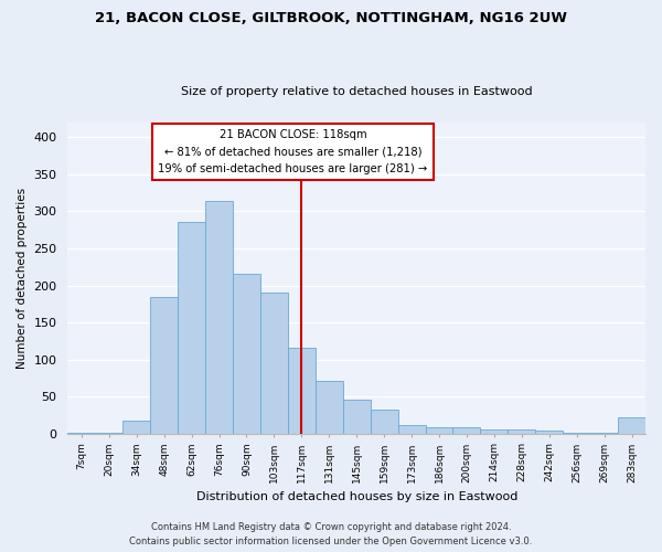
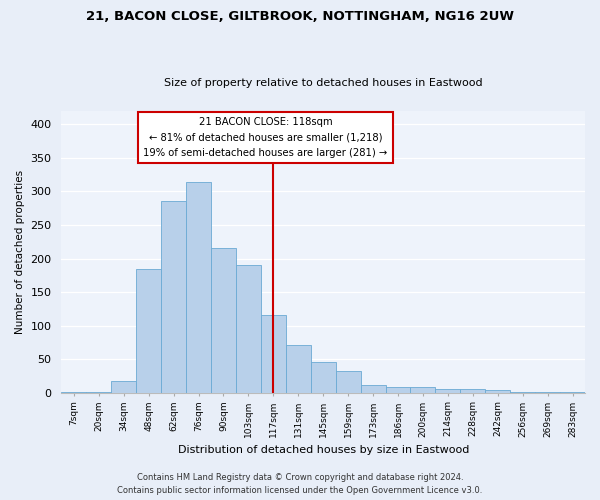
283sqm: 22 -> 1
